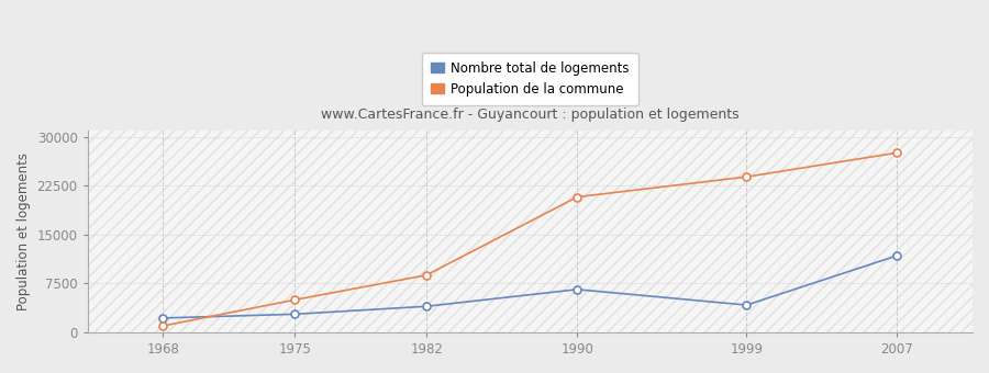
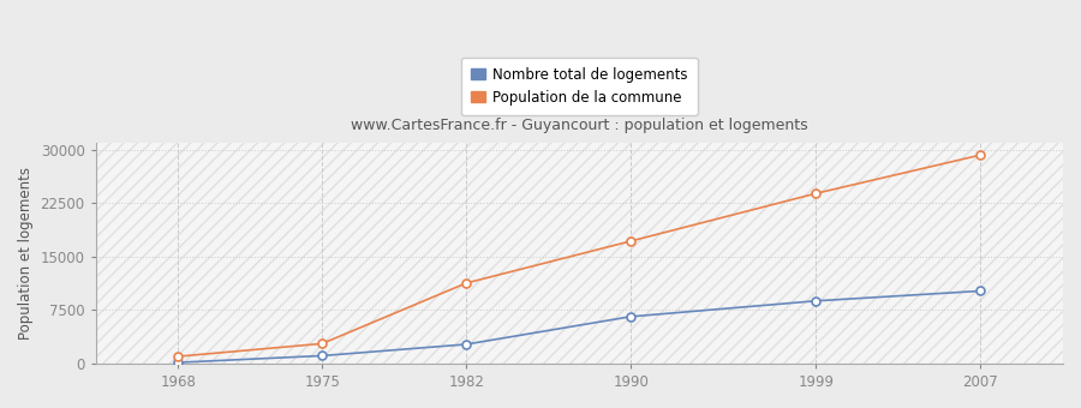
Nombre total de logements/1968: 2200 -> 200
Nombre total de logements/1975: 2800 -> 1100
Population de la commune/1975: 5000 -> 2800
Nombre total de logements/1982: 4000 -> 2700
Population de la commune/1982: 8800 -> 11300
Population de la commune/1990: 20800 -> 17200
Nombre total de logements/1999: 4200 -> 8800
Nombre total de logements/2007: 11800 -> 10200
Population de la commune/2007: 27600 -> 29300
